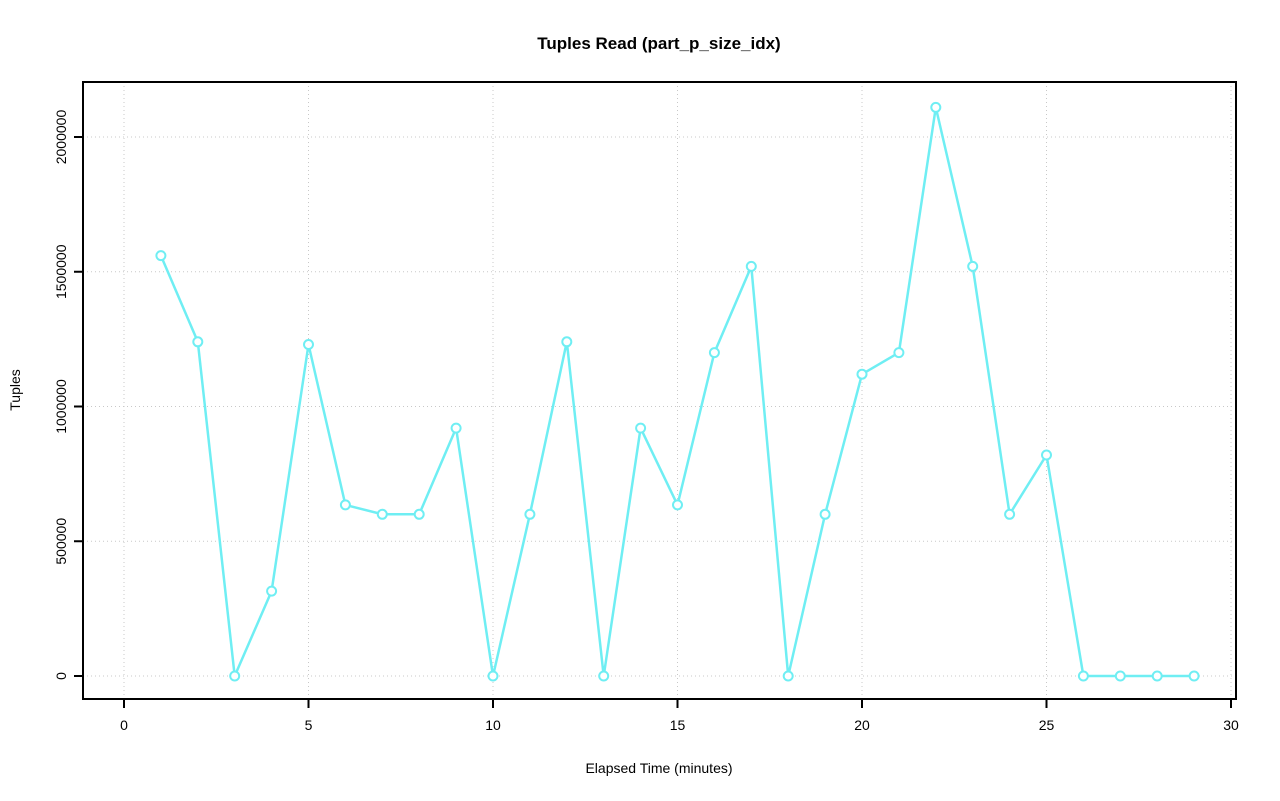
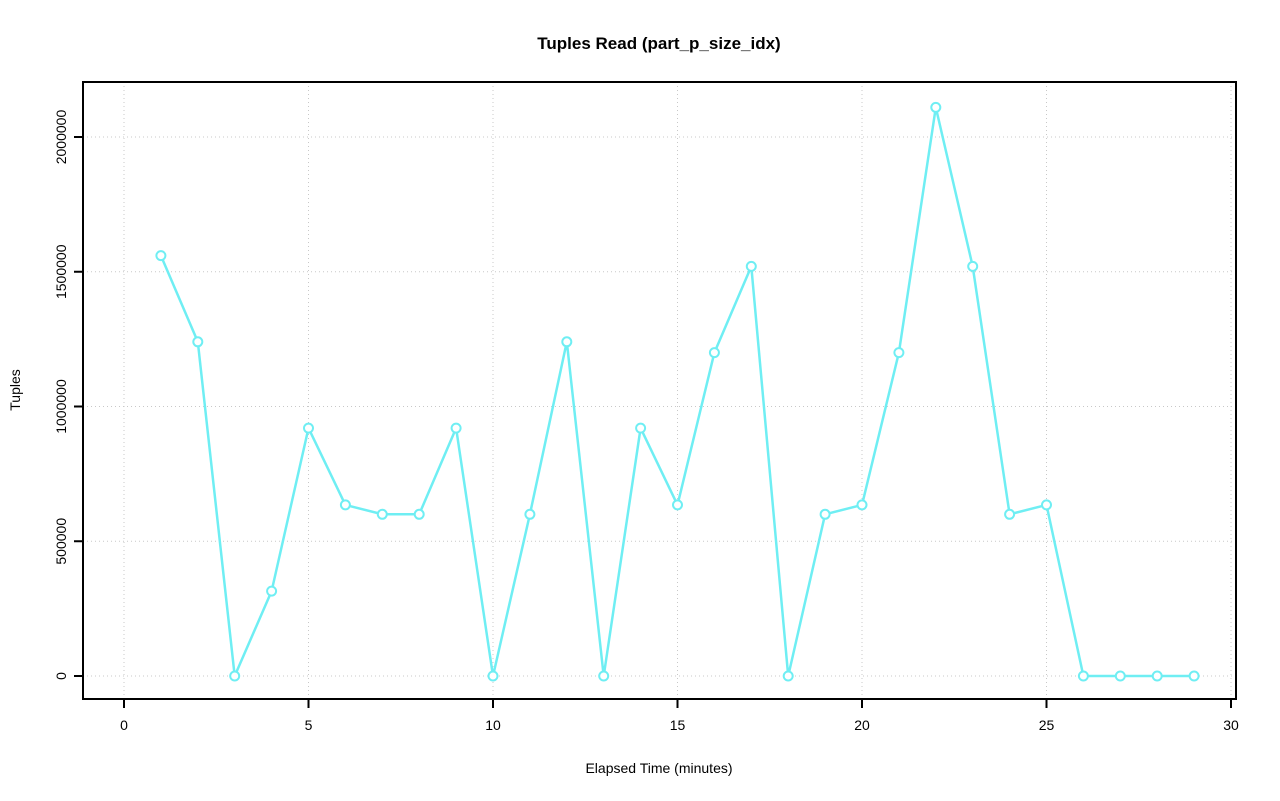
5: 1230000 -> 920000
20: 1120000 -> 640000
25: 820000 -> 640000
